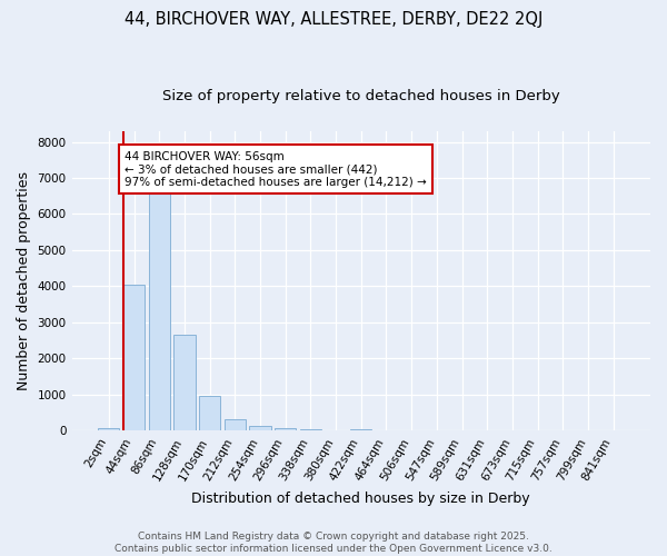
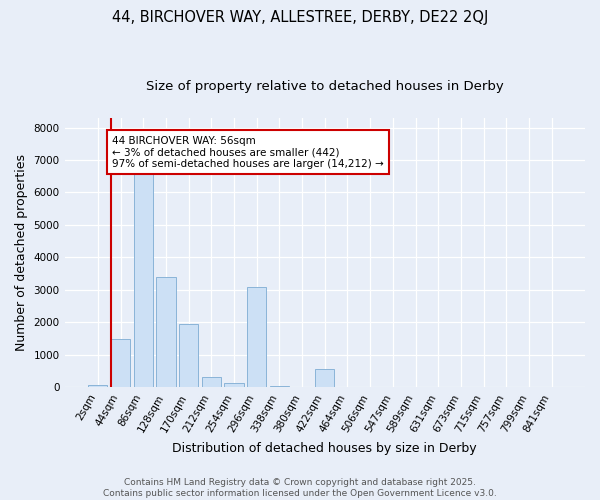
44sqm: 4050 -> 1500
128sqm: 2650 -> 3400
170sqm: 970 -> 1950
296sqm: 70 -> 3100
422sqm: 50 -> 550
